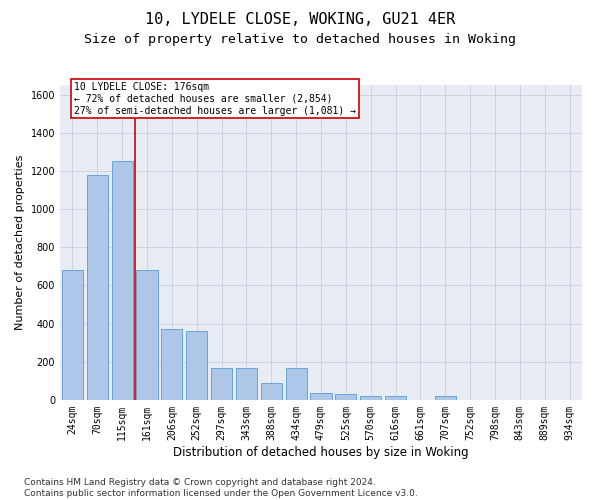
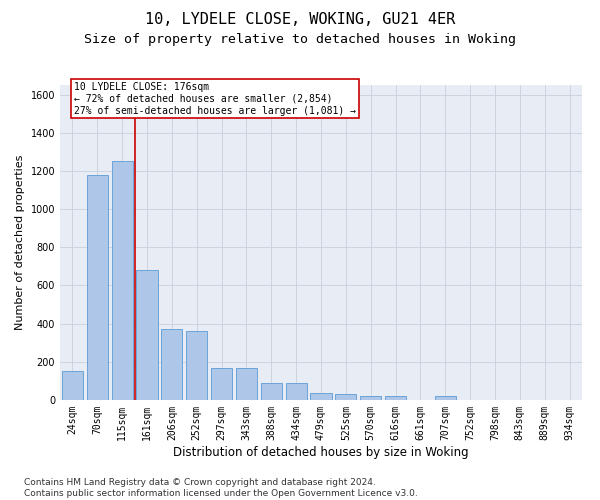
24sqm: 680 -> 150
434sqm: 170 -> 90
